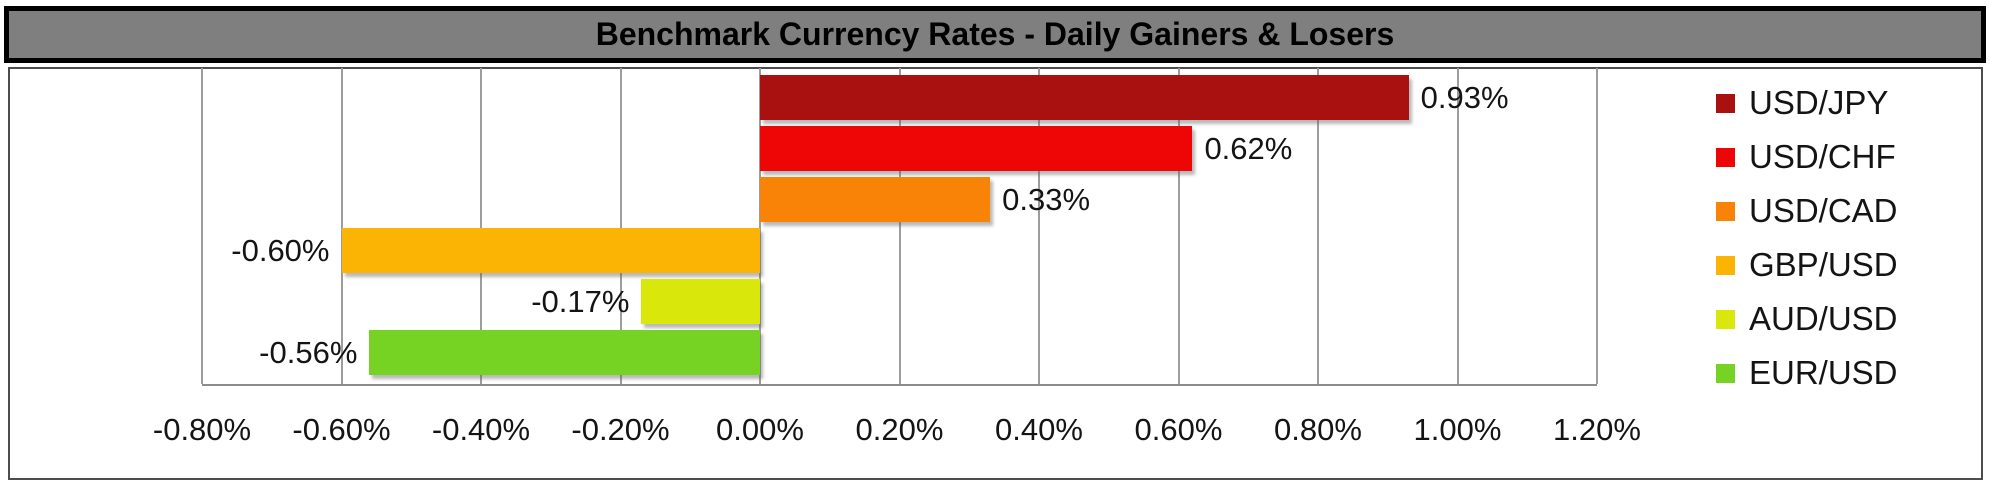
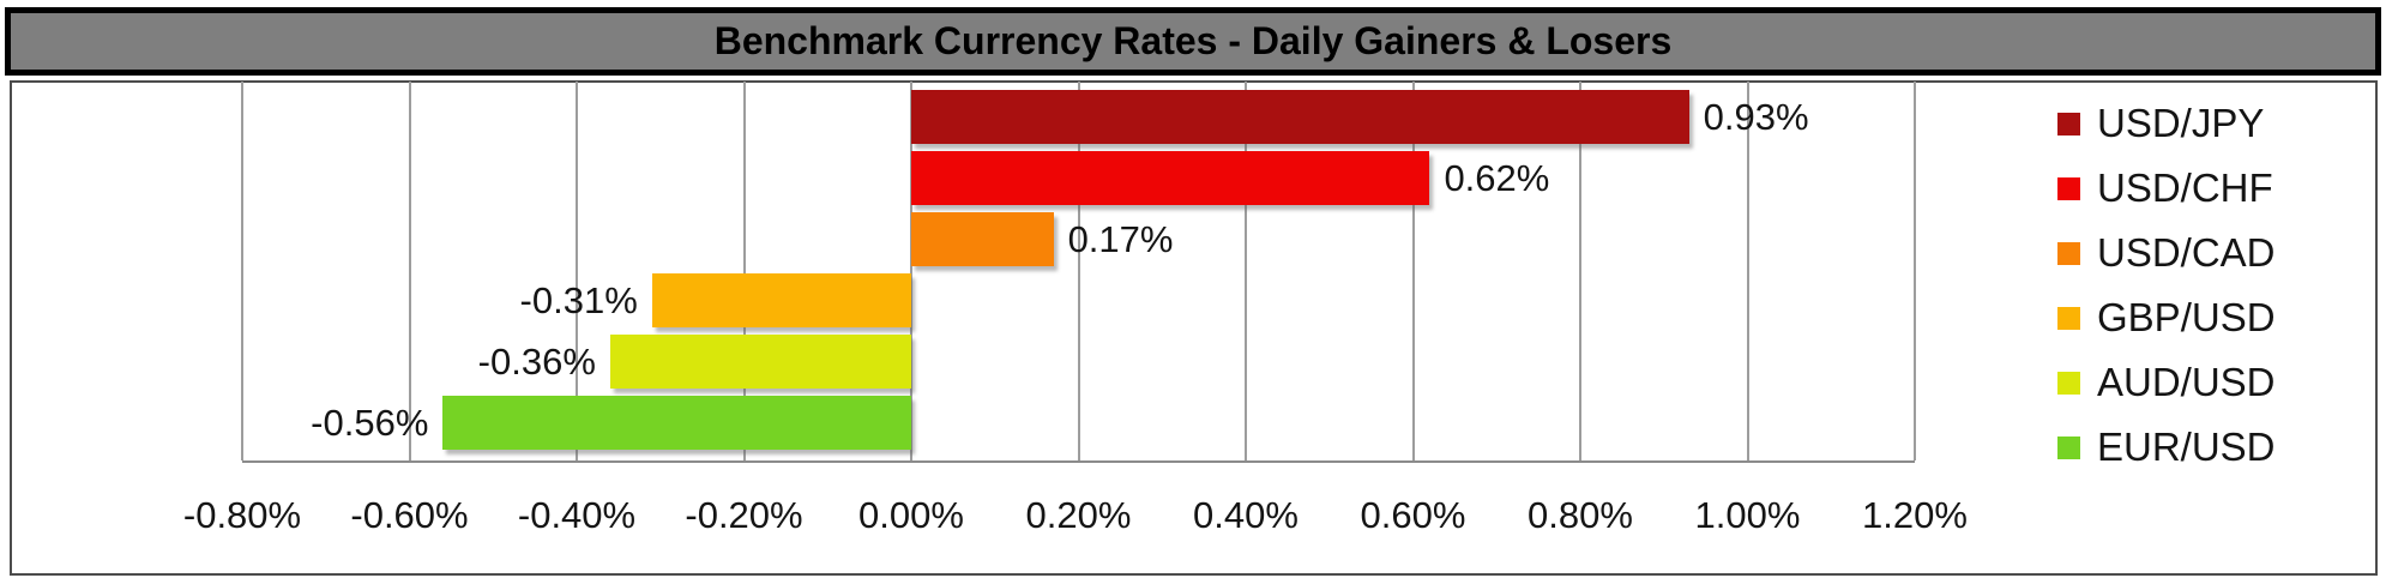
USD/CAD: 0.33% -> 0.17%
GBP/USD: -0.60% -> -0.31%
AUD/USD: -0.17% -> -0.36%
